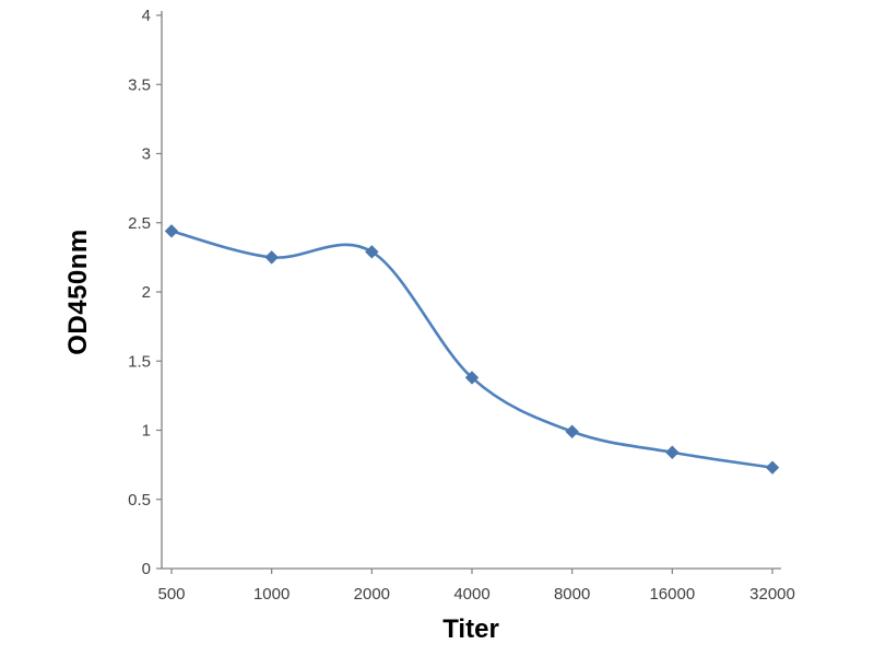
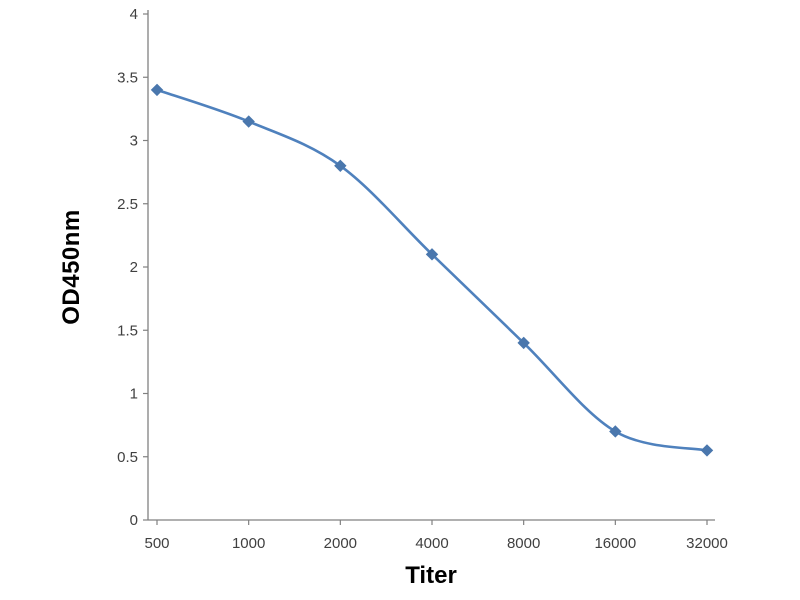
500: 2.44 -> 3.40
1000: 2.25 -> 3.15
2000: 2.29 -> 2.80
4000: 1.38 -> 2.10
8000: 0.99 -> 1.40
16000: 0.84 -> 0.70
32000: 0.73 -> 0.55
